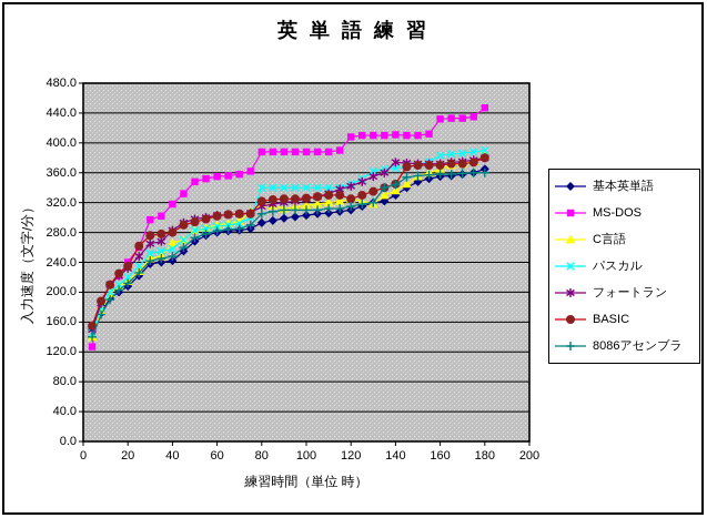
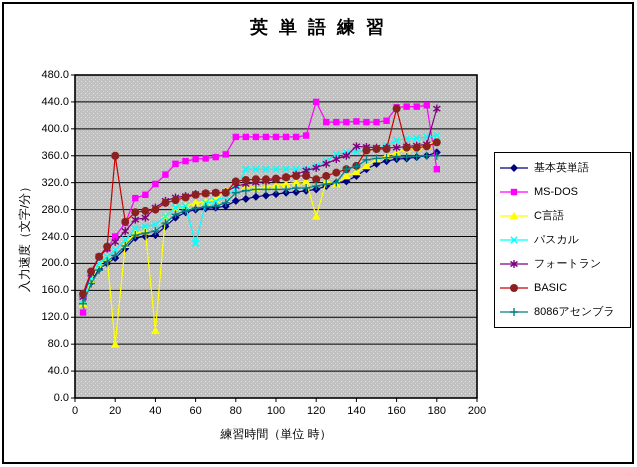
C言語/20: 220 -> 80
BASIC/20: 240 -> 360
C言語/40: 270 -> 100
パスカル/60: 290 -> 230
パスカル/80: 340 -> 310
MS-DOS/120: 410 -> 440
C言語/120: 320 -> 270
BASIC/160: 370 -> 430
MS-DOS/180: 450 -> 340
フォートラン/180: 380 -> 430
